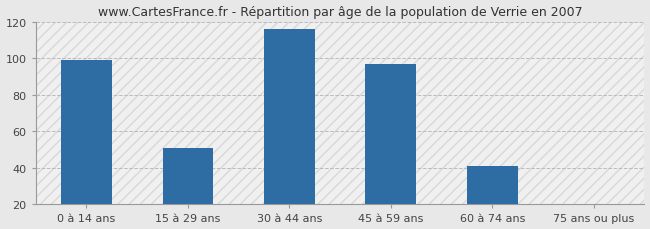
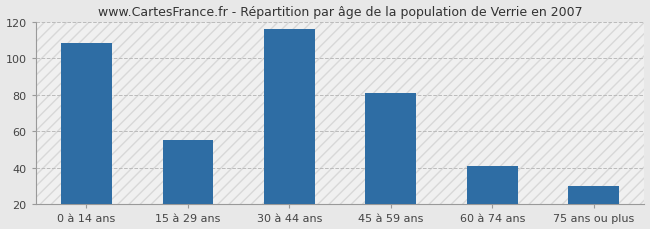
0 à 14 ans: 99 -> 108
15 à 29 ans: 51 -> 55
45 à 59 ans: 97 -> 81
75 ans ou plus: 20 -> 30
